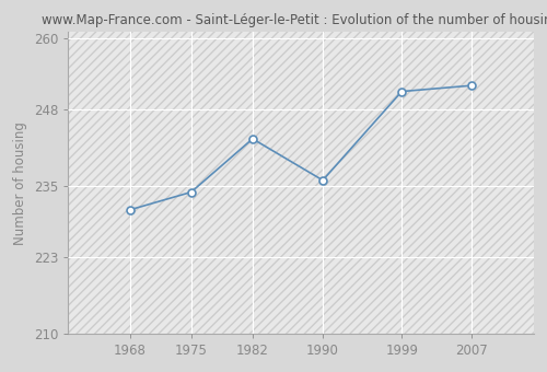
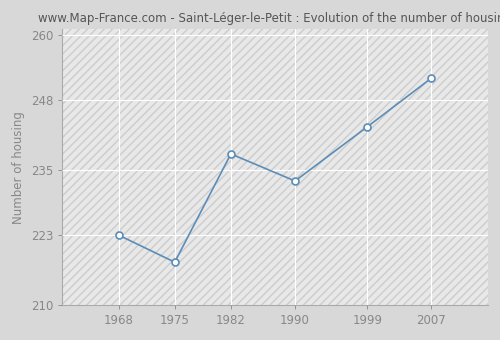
1968: 231 -> 223
1975: 234 -> 218
1982: 243 -> 238
1990: 236 -> 233
1999: 251 -> 243
